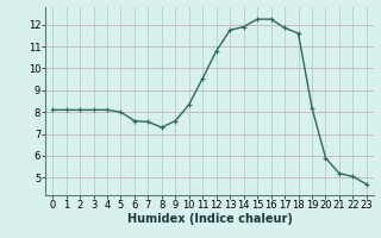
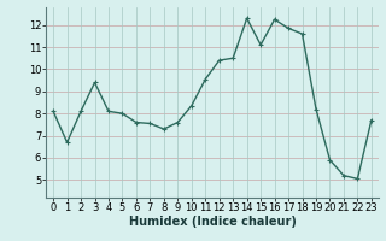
1: 8.1 -> 6.7
3: 8.1 -> 9.4
12: 10.8 -> 10.4
13: 11.8 -> 10.5
14: 11.9 -> 12.3
15: 12.2 -> 11.1
23: 4.7 -> 7.7
